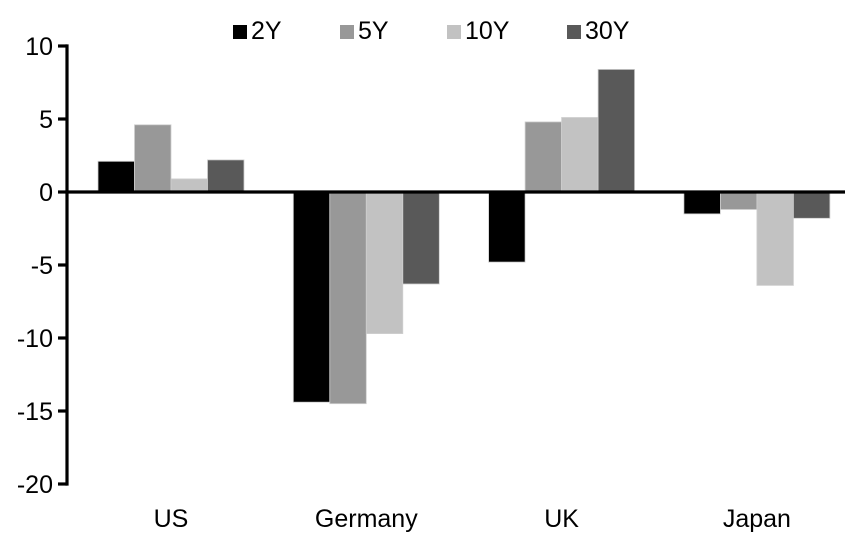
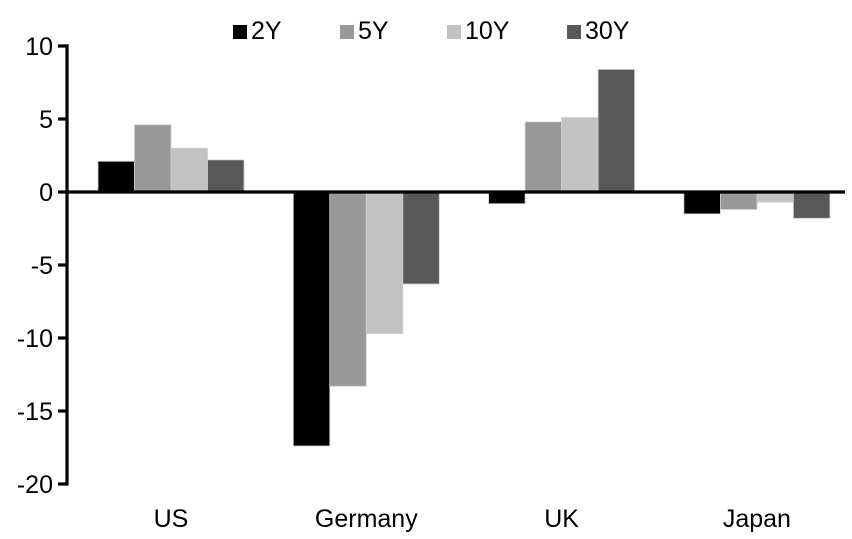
10Y/US: 0.9 -> 3.0
2Y/Germany: -14.4 -> -17.4
5Y/Germany: -14.5 -> -13.3
2Y/UK: -4.8 -> -0.8
10Y/Japan: -6.4 -> -0.7
